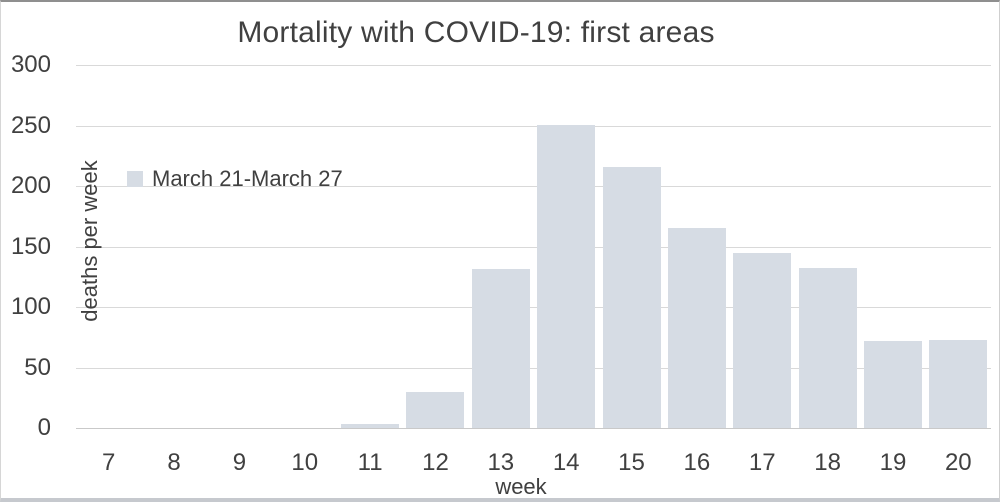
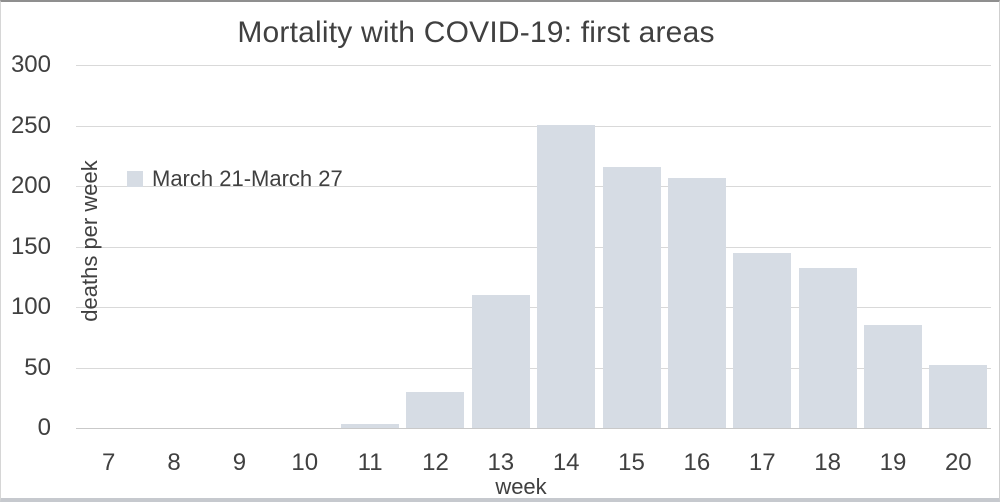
13: 131 -> 110
16: 165 -> 207
19: 72 -> 85
20: 73 -> 52
